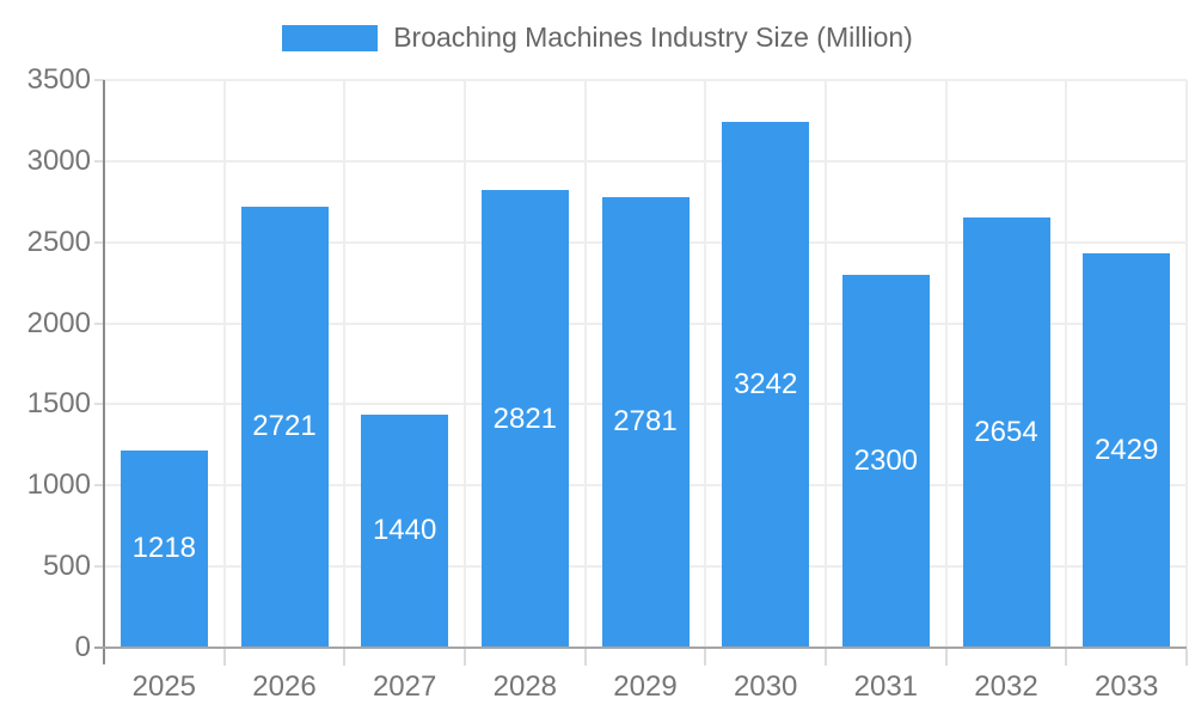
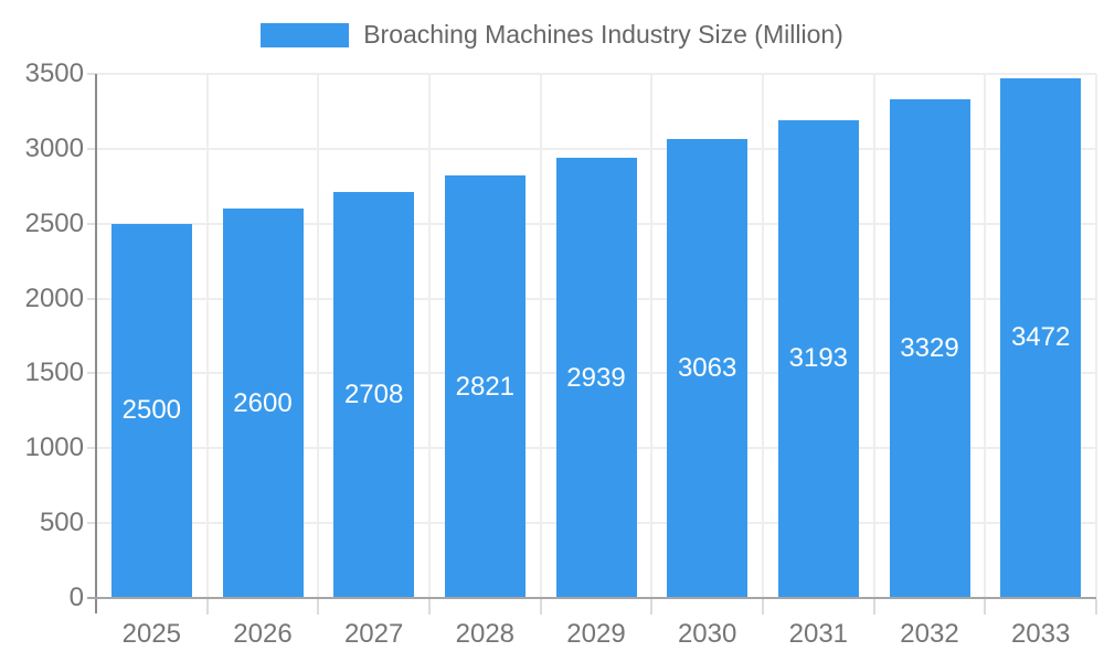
2025: 1218 -> 2500
2026: 2721 -> 2600
2027: 1440 -> 2708
2029: 2781 -> 2939
2030: 3242 -> 3063
2031: 2300 -> 3193
2032: 2654 -> 3329
2033: 2429 -> 3472
